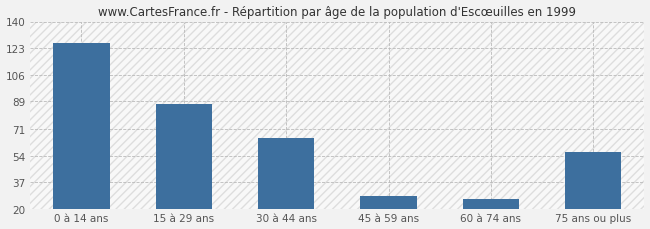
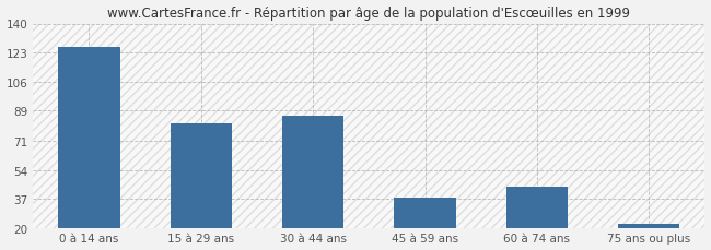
15 à 29 ans: 87 -> 81
30 à 44 ans: 65 -> 86
45 à 59 ans: 28 -> 38
60 à 74 ans: 26 -> 44
75 ans ou plus: 56 -> 22
